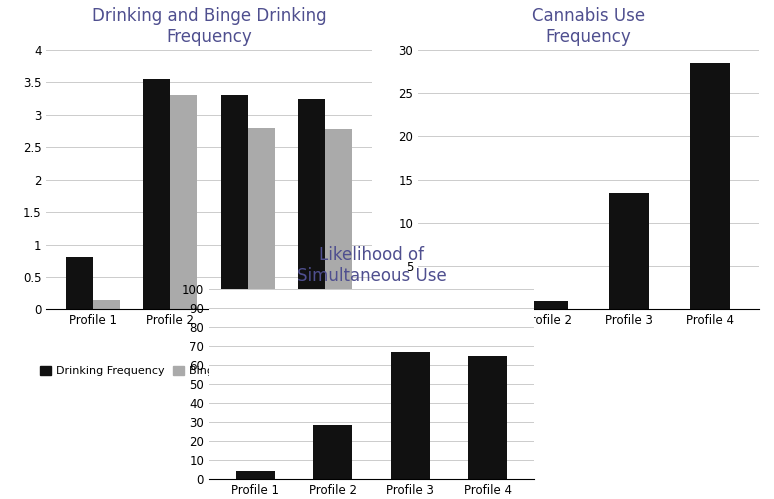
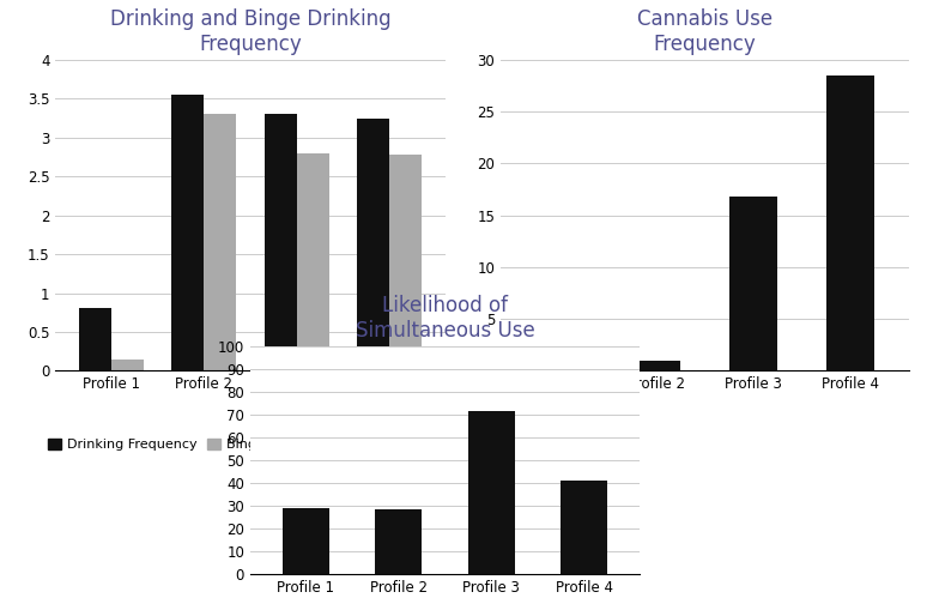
Cannabis Use Frequency/Profile 3: 13.5 -> 16.8
Likelihood of Simultaneous Use/Profile 1: 4 -> 29
Likelihood of Simultaneous Use/Profile 3: 67 -> 72
Likelihood of Simultaneous Use/Profile 4: 65 -> 41
